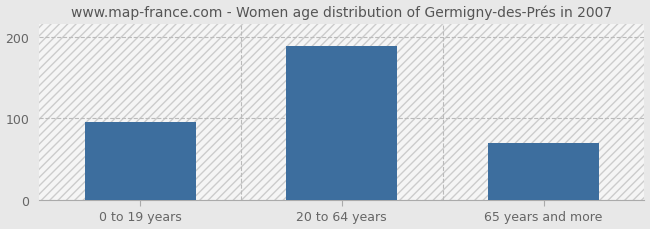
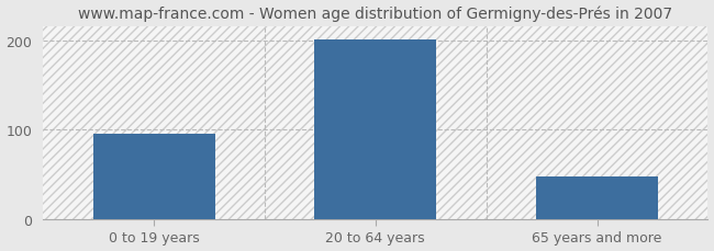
20 to 64 years: 188 -> 201
65 years and more: 70 -> 48
